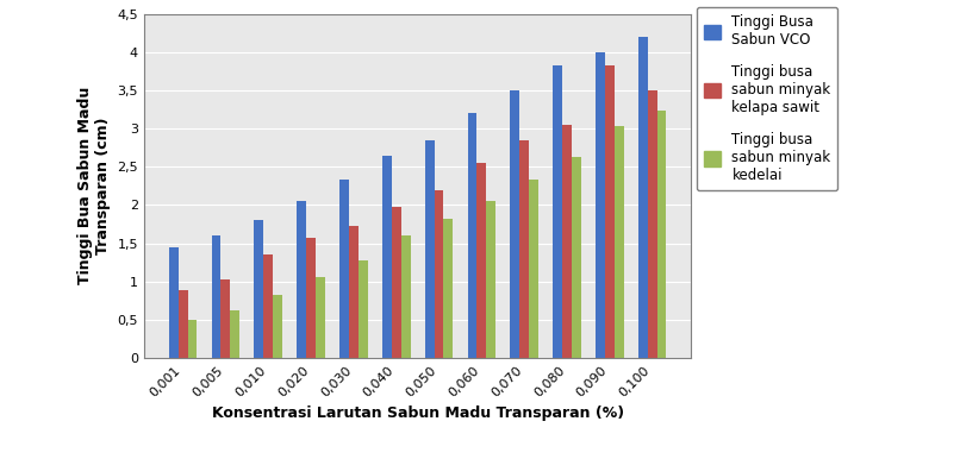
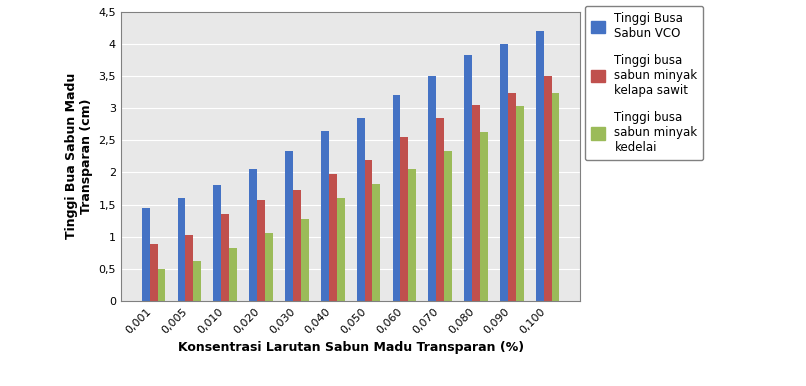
Tinggi busa sabun minyak kelapa sawit/0,090: 3,82 -> 3,23
